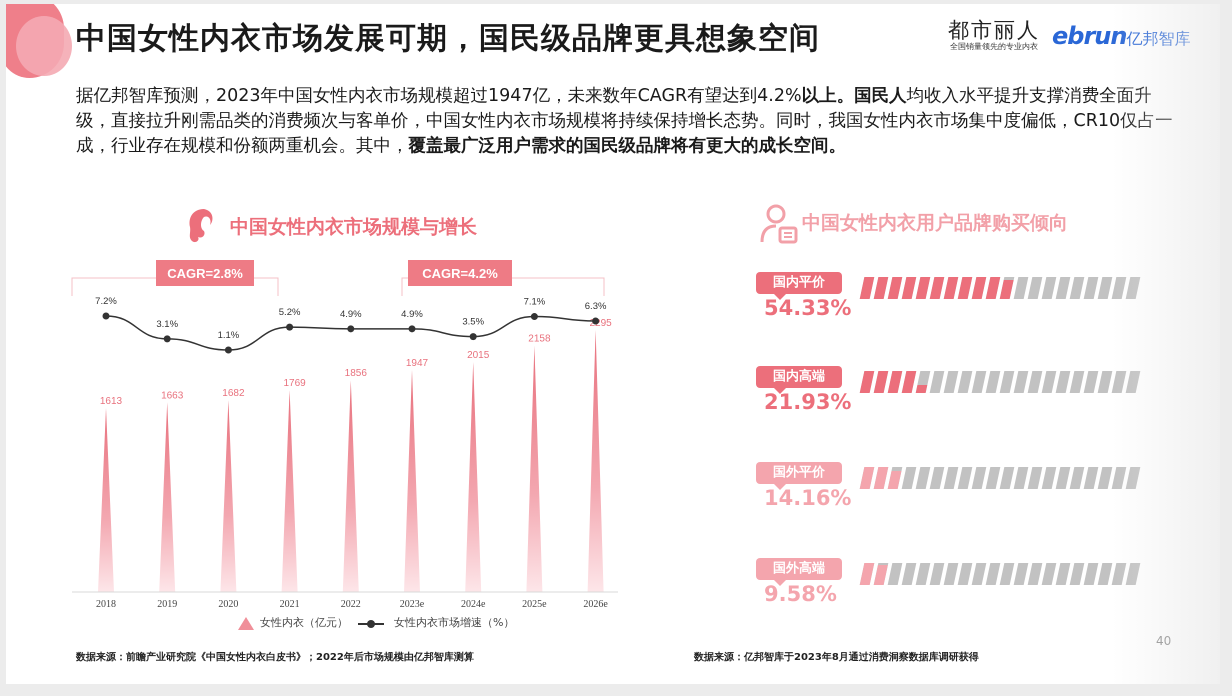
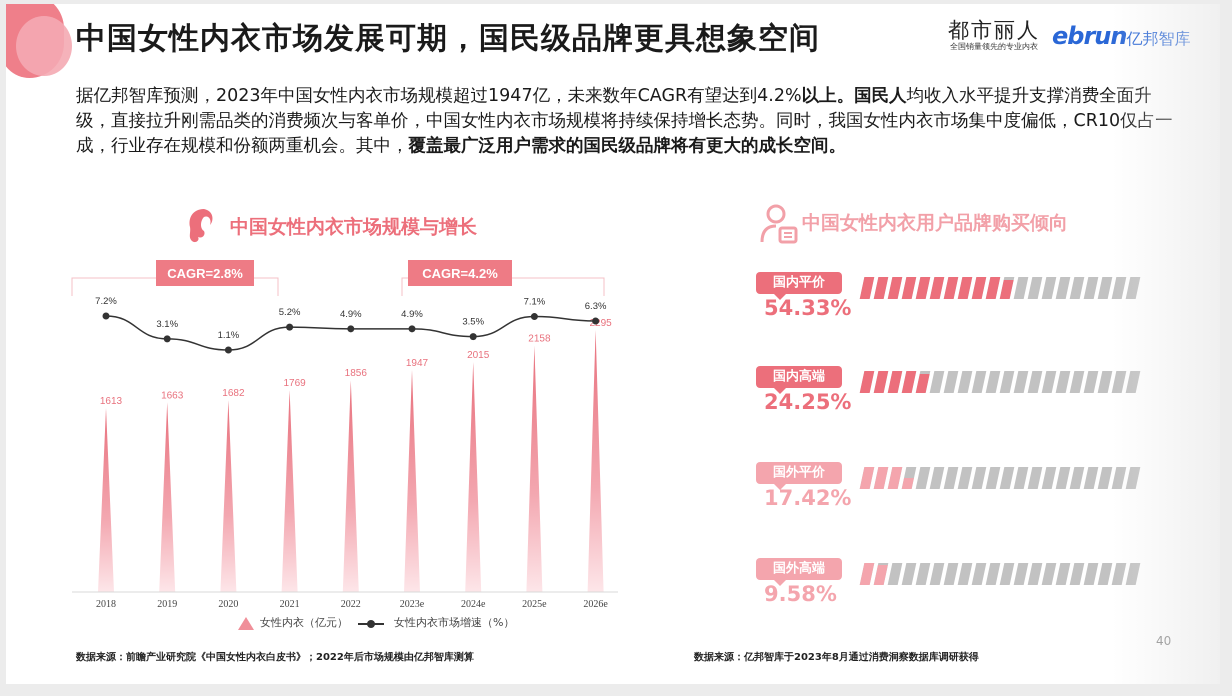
中国女性内衣用户品牌购买倾向/国内高端: 21.93% -> 24.25%
中国女性内衣用户品牌购买倾向/国外平价: 14.16% -> 17.42%
